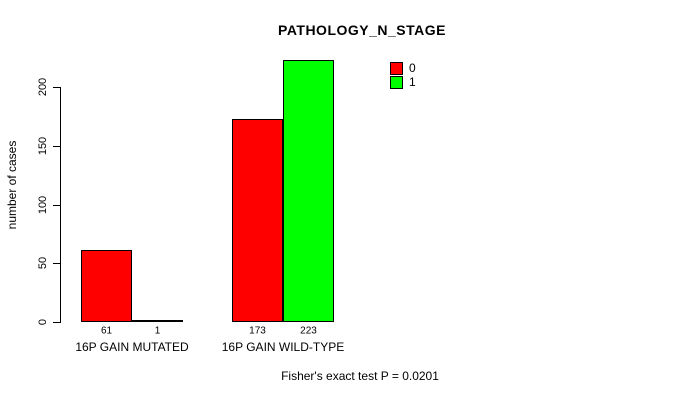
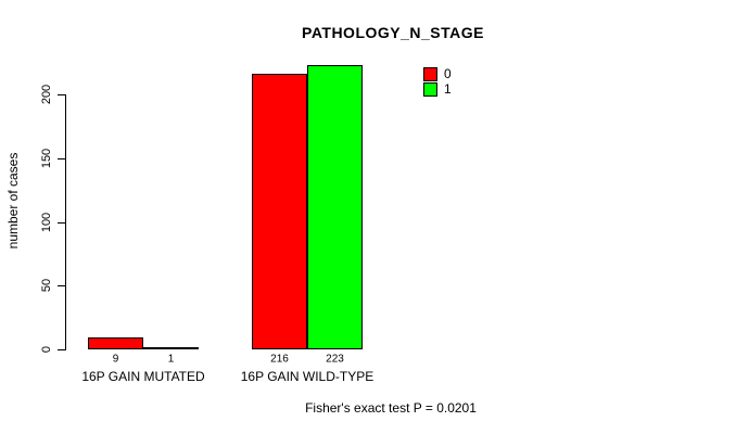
0/16P GAIN MUTATED: 61 -> 9
0/16P GAIN WILD-TYPE: 173 -> 216
